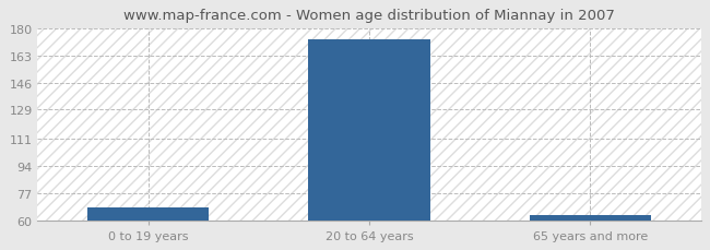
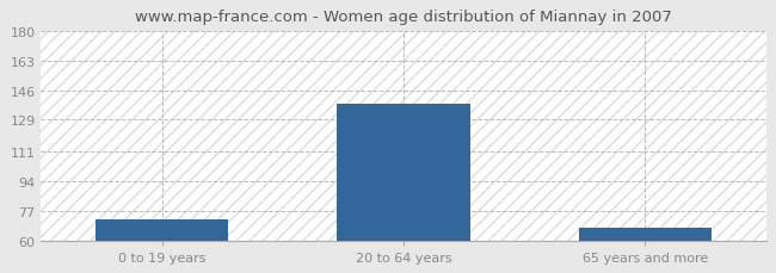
0 to 19 years: 68 -> 72
20 to 64 years: 173 -> 138
65 years and more: 63 -> 67
